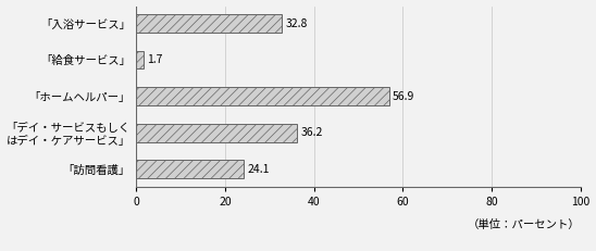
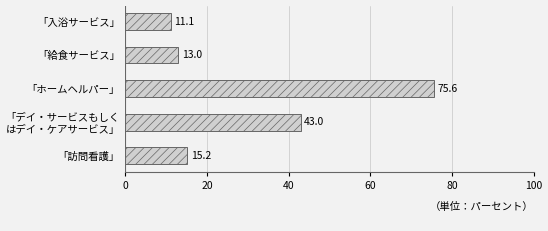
「入浴サービス」: 32.8 -> 11.1
「給食サービス」: 1.7 -> 13.0
「ホームヘルパー」: 56.9 -> 75.6
「デイ・サービスもしく はデイ・ケアサービス」: 36.2 -> 43.0
「訪問看護」: 24.1 -> 15.2
